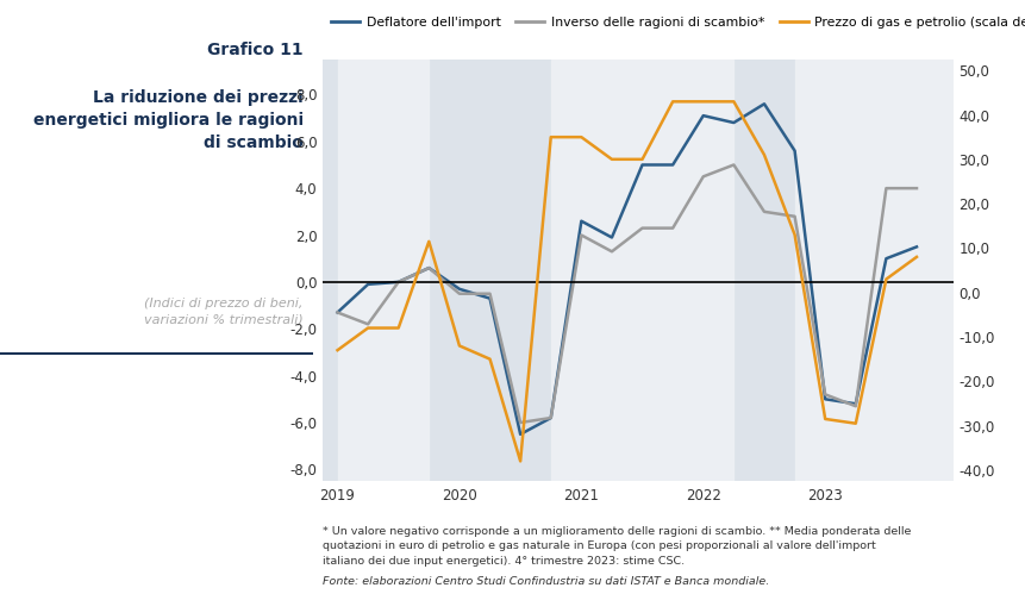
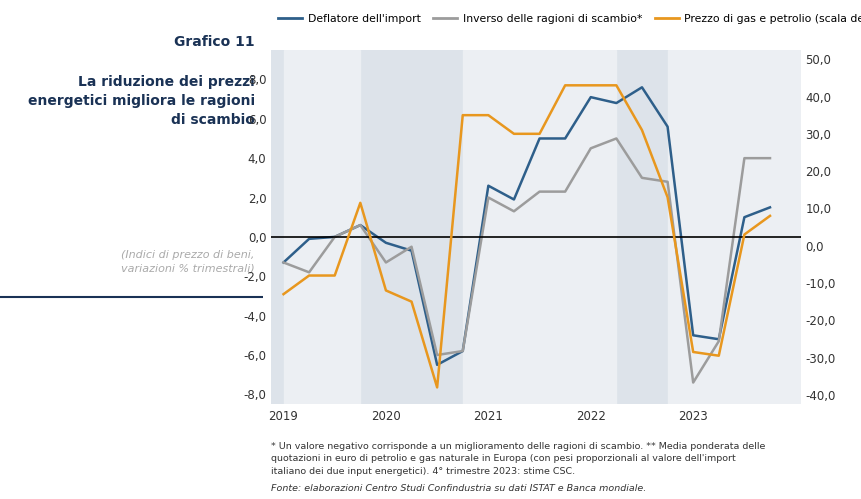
Inverso delle ragioni di scambio*/2020: -0,5 -> -1,3
Inverso delle ragioni di scambio*/2023: -4,8 -> -7,4
